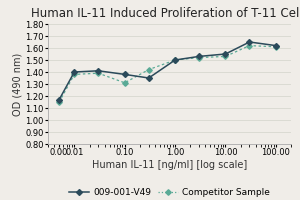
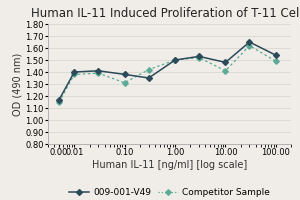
009-001-V49/10.00: 1.55 -> 1.48
Competitor Sample/10.00: 1.53 -> 1.41
009-001-V49/100.00: 1.62 -> 1.54
Competitor Sample/100.00: 1.61 -> 1.49
